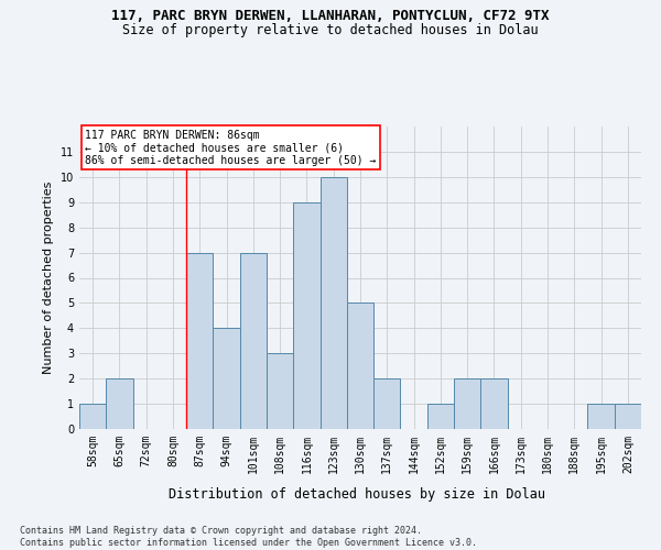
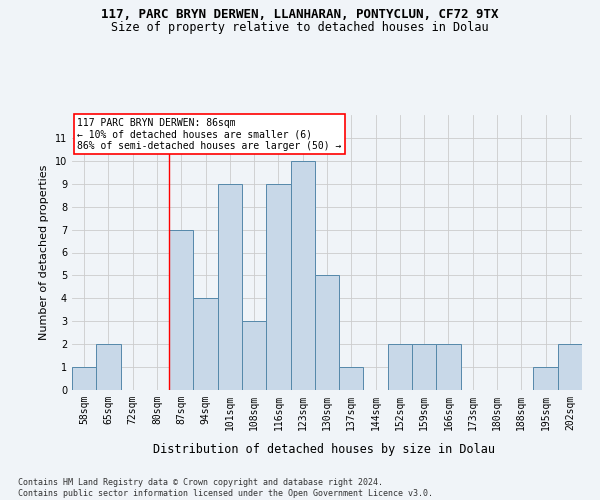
101sqm: 7 -> 9
137sqm: 2 -> 1
152sqm: 1 -> 2
202sqm: 1 -> 2
